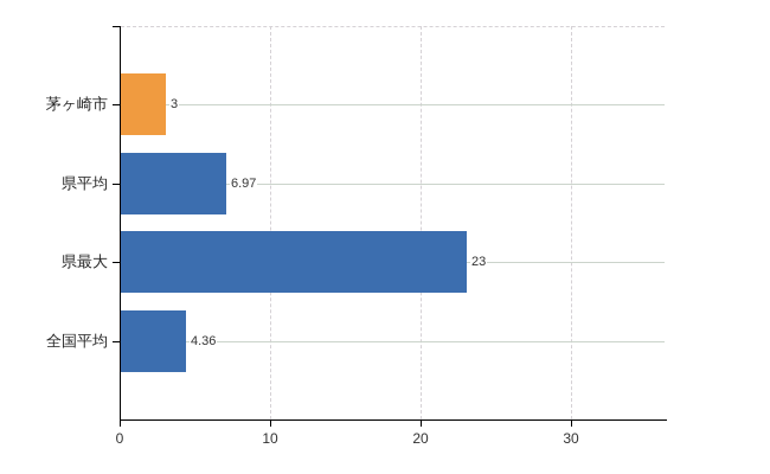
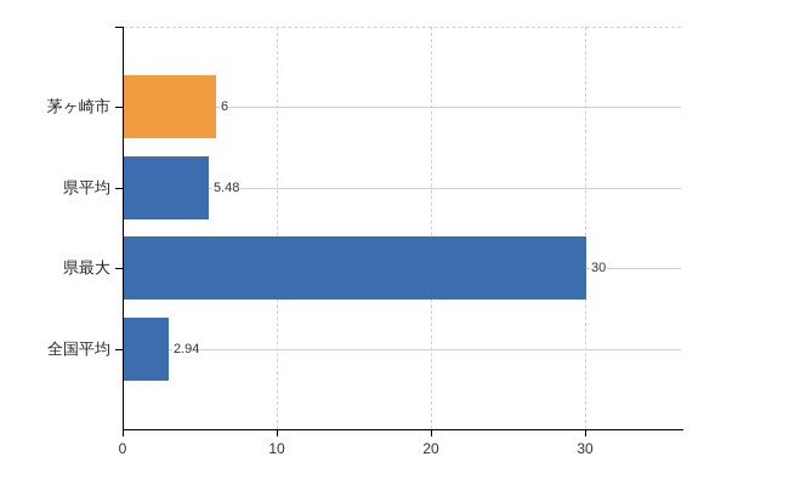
茅ヶ崎市: 3 -> 6
県平均: 6.97 -> 5.48
県最大: 23 -> 30
全国平均: 4.36 -> 2.94
